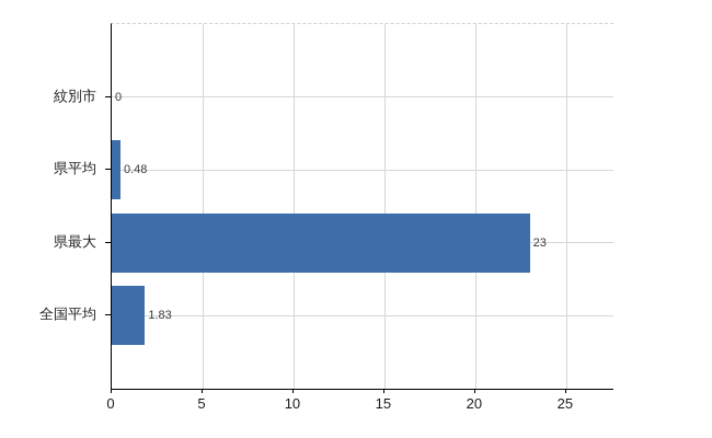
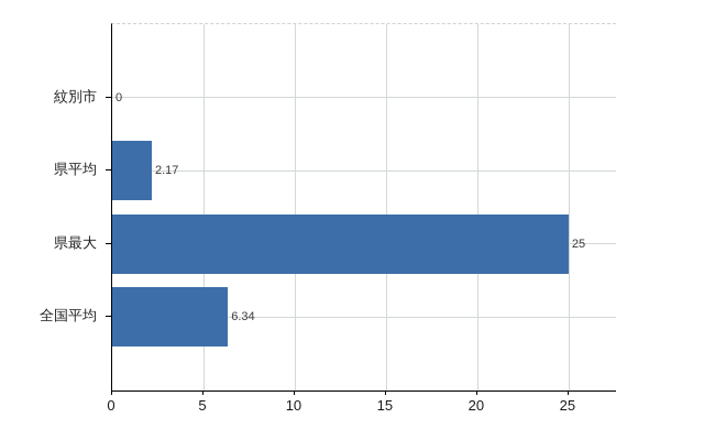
県平均: 0.48 -> 2.17
県最大: 23 -> 25
全国平均: 1.83 -> 6.34
